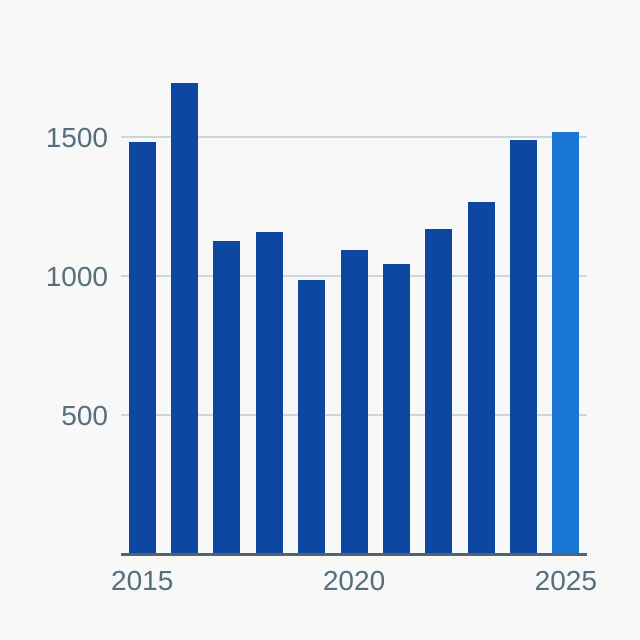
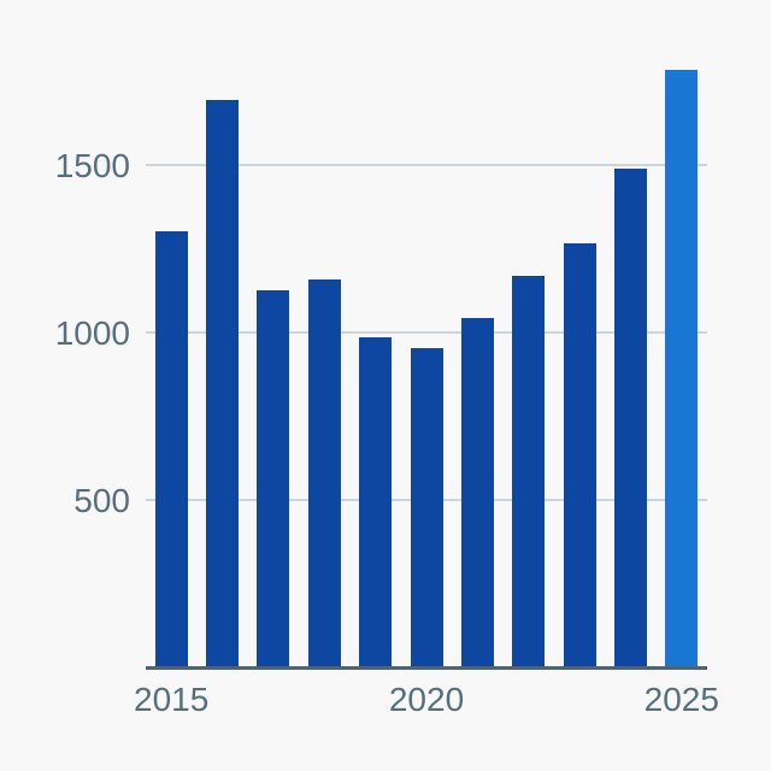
2015: 1480 -> 1300
2020: 1090 -> 950
2025: 1520 -> 1780
